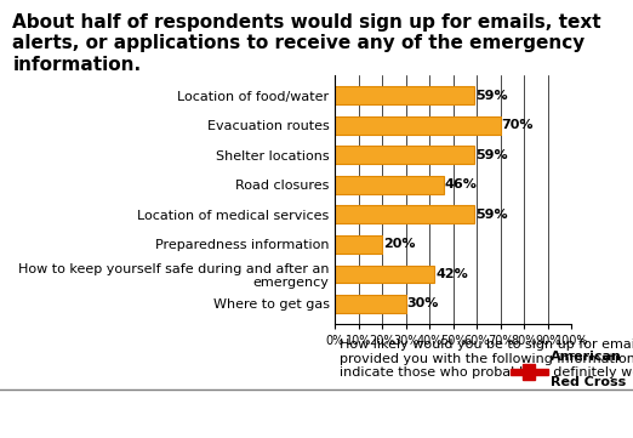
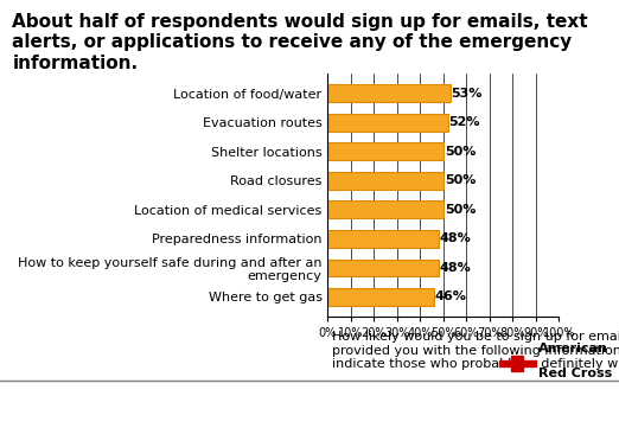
Location of food/water: 59% -> 53%
Evacuation routes: 70% -> 52%
Shelter locations: 59% -> 50%
Road closures: 46% -> 50%
Location of medical services: 59% -> 50%
Preparedness information: 20% -> 48%
How to keep yourself safe during and after an emergency: 42% -> 48%
Where to get gas: 30% -> 46%
